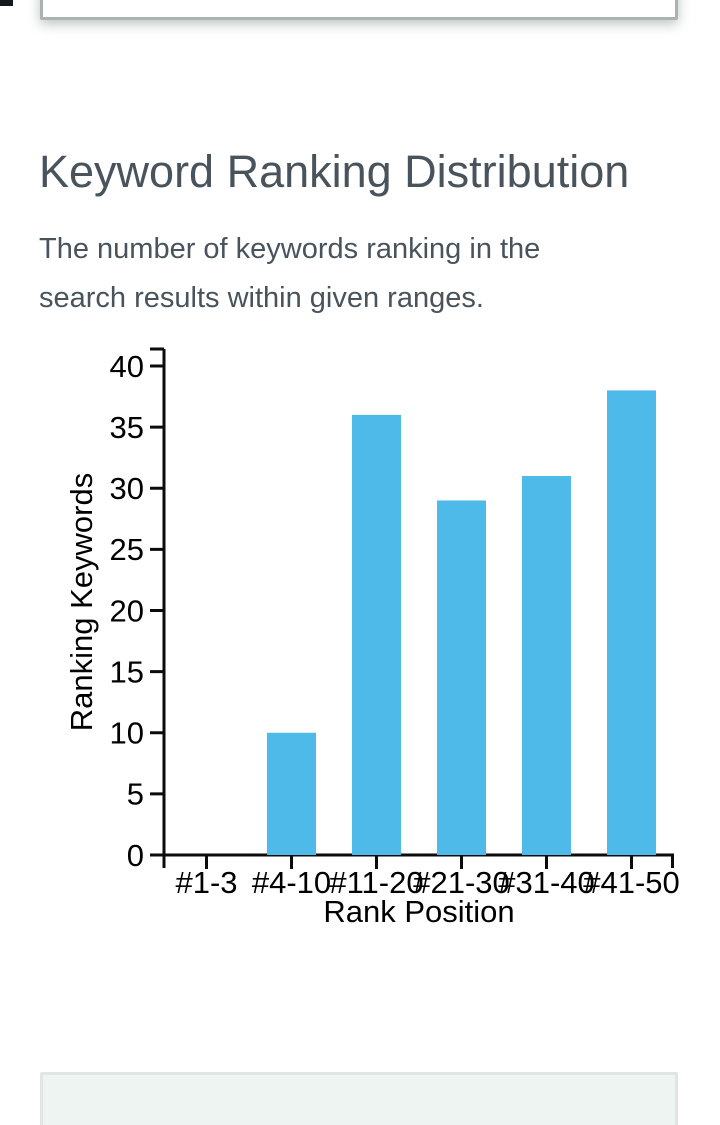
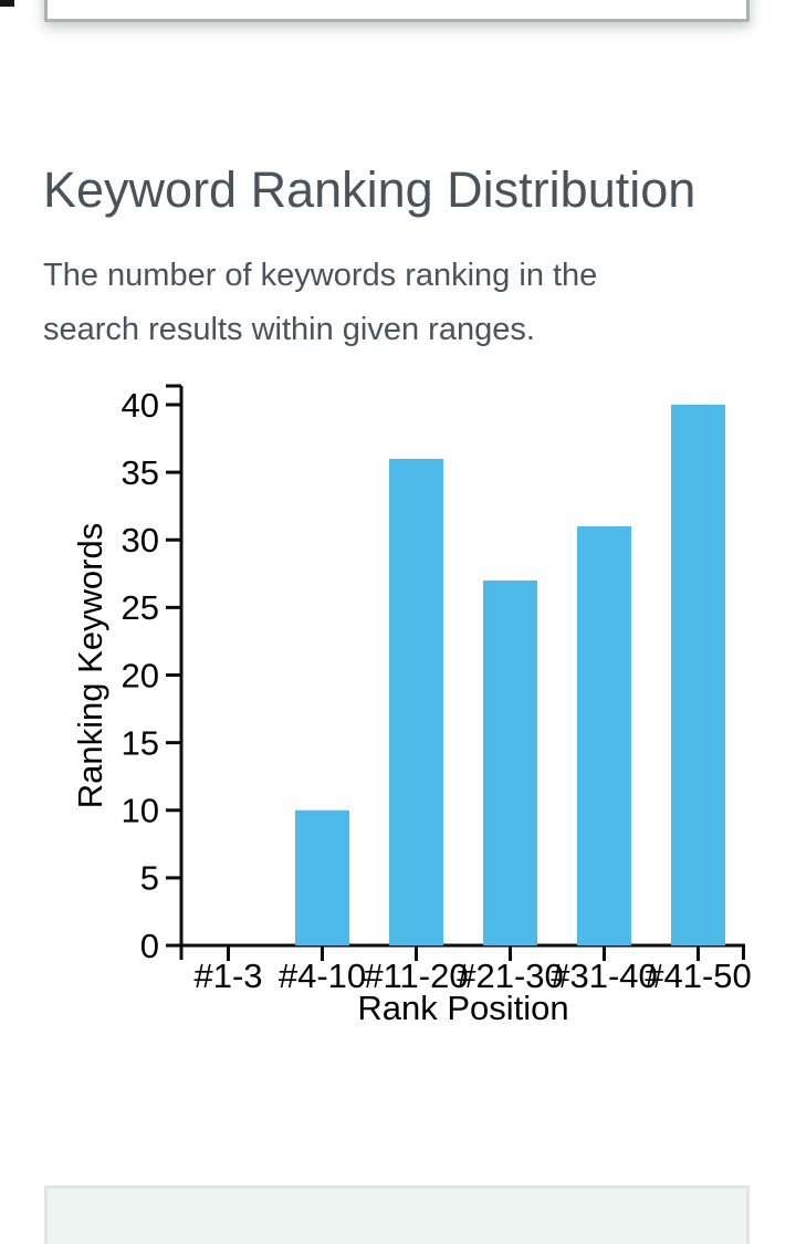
#21-30: 29 -> 27
#41-50: 38 -> 40
